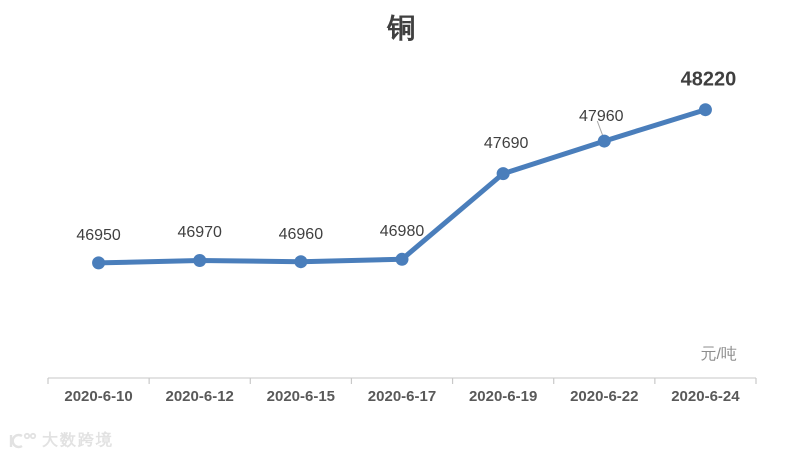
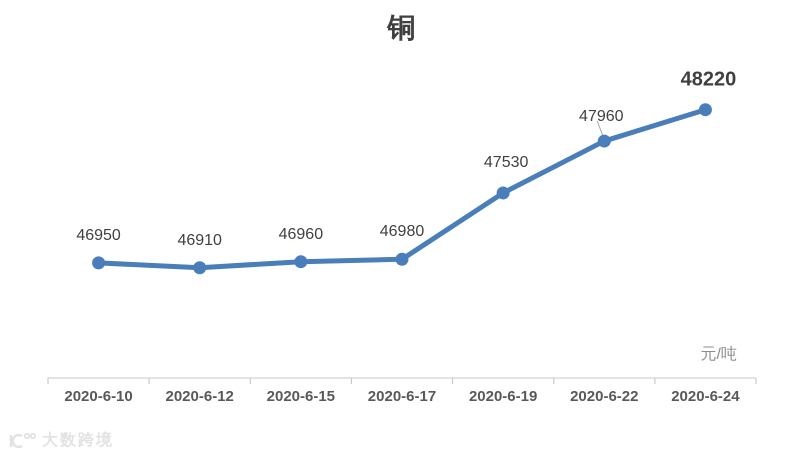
2020-6-12: 46970 -> 46910
2020-6-19: 47690 -> 47530
